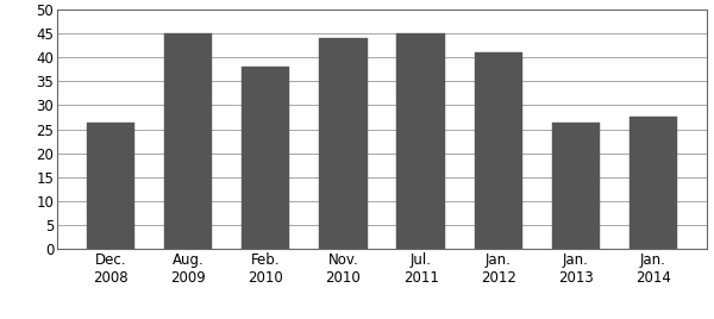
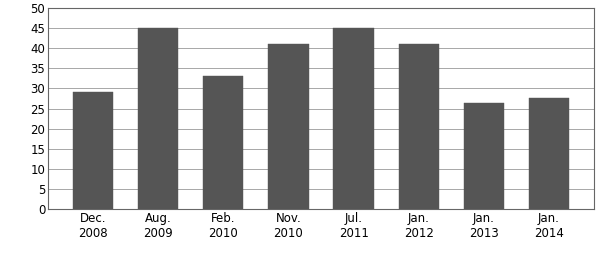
Dec. 2008: 26.5 -> 29.0
Feb. 2010: 38.0 -> 33.0
Nov. 2010: 44.0 -> 41.0
